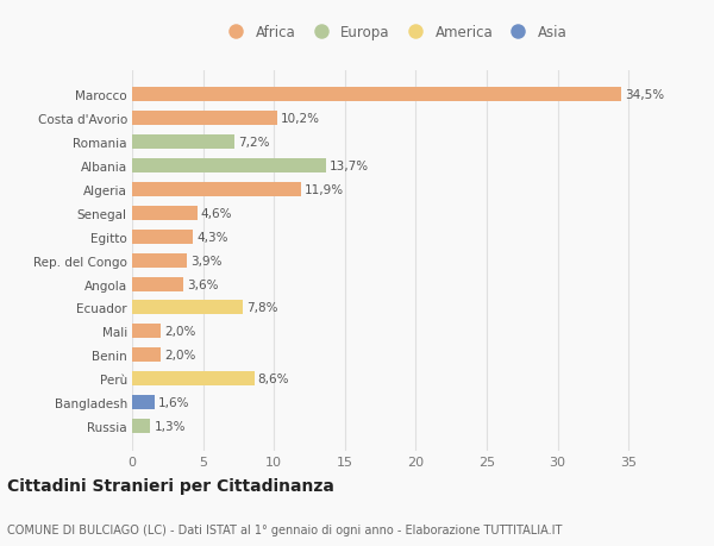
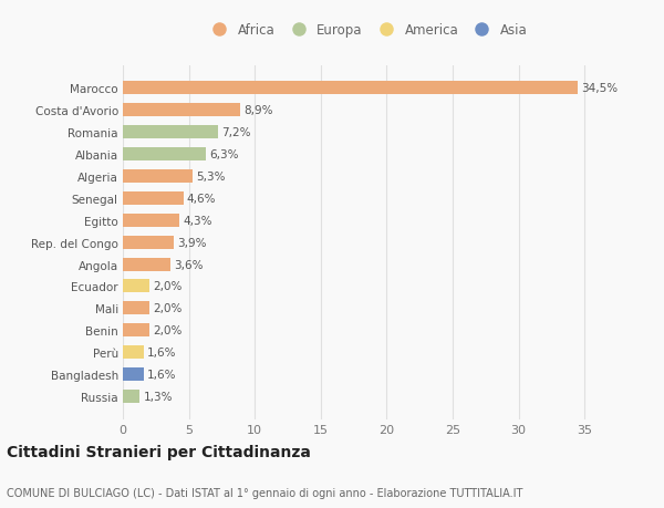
Costa d'Avorio: 10,2% -> 8,9%
Albania: 13,7% -> 6,3%
Algeria: 11,9% -> 5,3%
Ecuador: 7,8% -> 2,0%
Perù: 8,6% -> 1,6%
